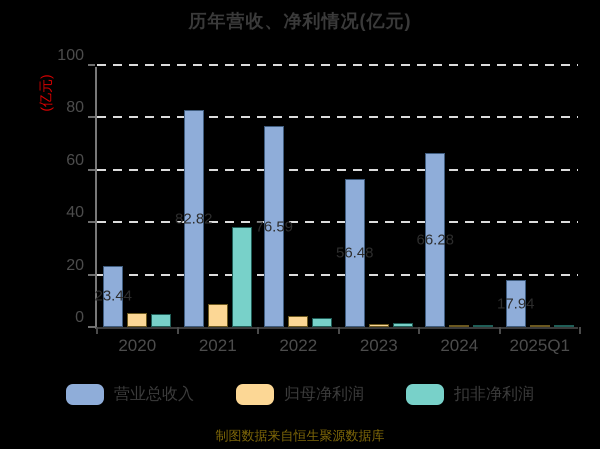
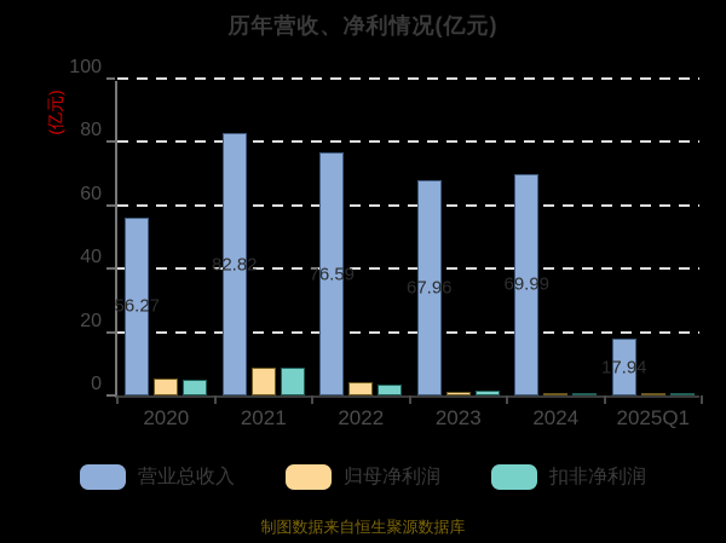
营业总收入/2020: 23.44 -> 56.27
扣非净利润/2021: 38 -> 9
营业总收入/2023: 56.48 -> 67.96
营业总收入/2024: 66.28 -> 69.99
